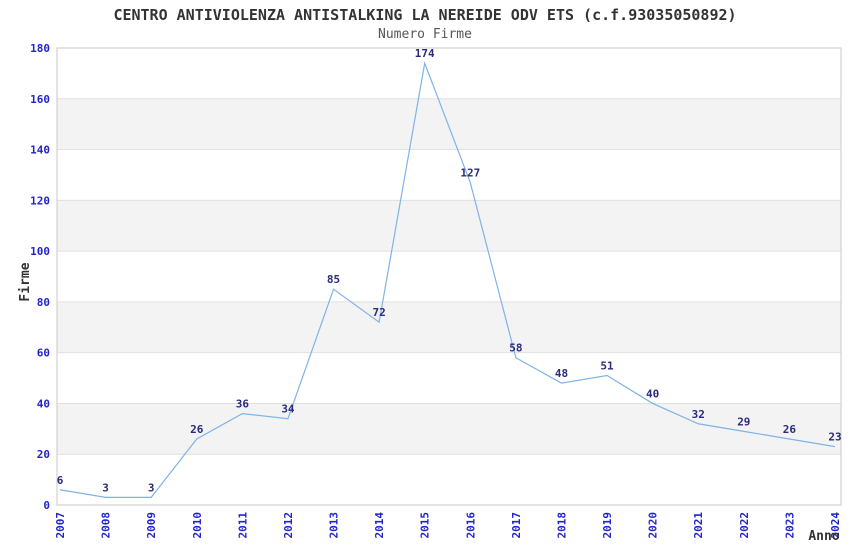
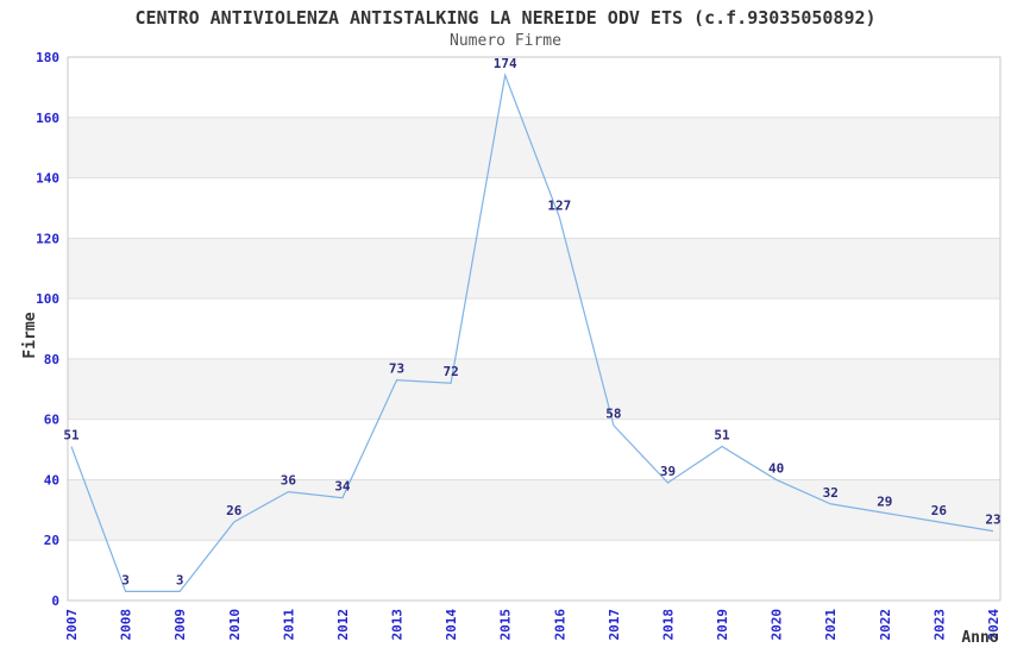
2007: 6 -> 51
2013: 85 -> 73
2018: 48 -> 39
